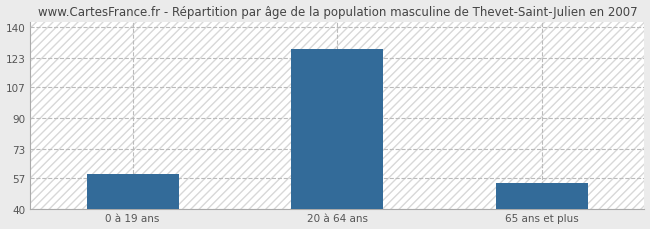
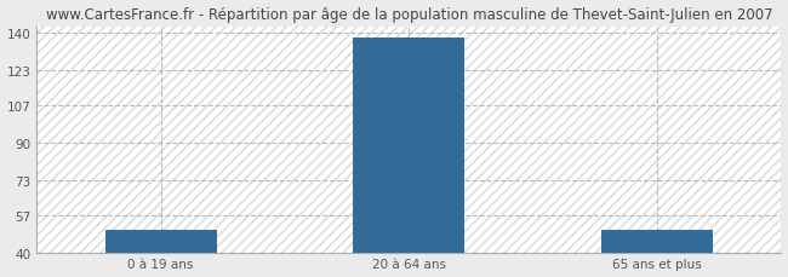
0 à 19 ans: 59 -> 50
20 à 64 ans: 128 -> 138
65 ans et plus: 54 -> 50
